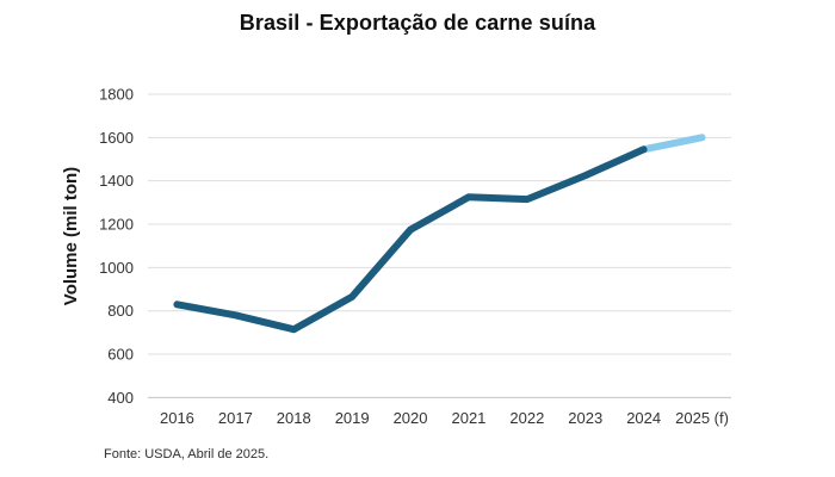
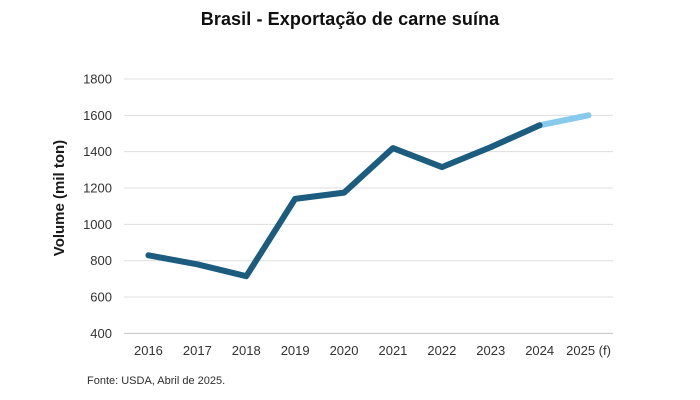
2019: 860 -> 1140
2021: 1320 -> 1420
